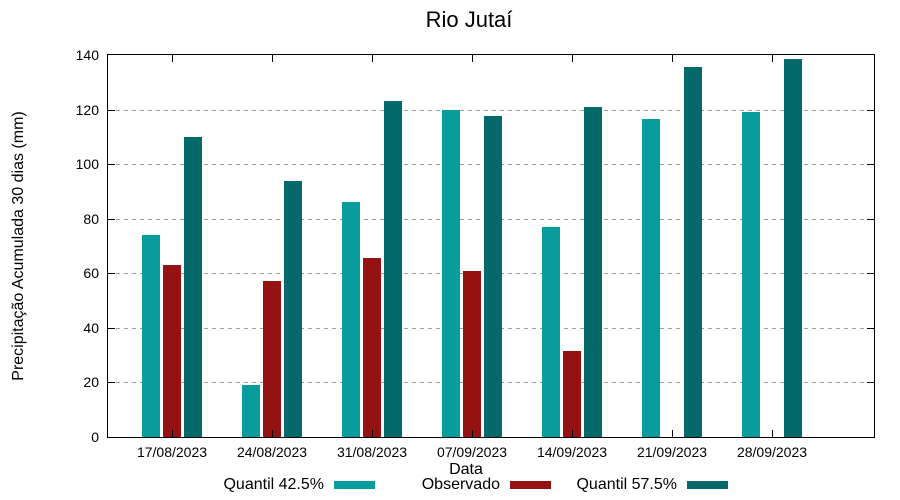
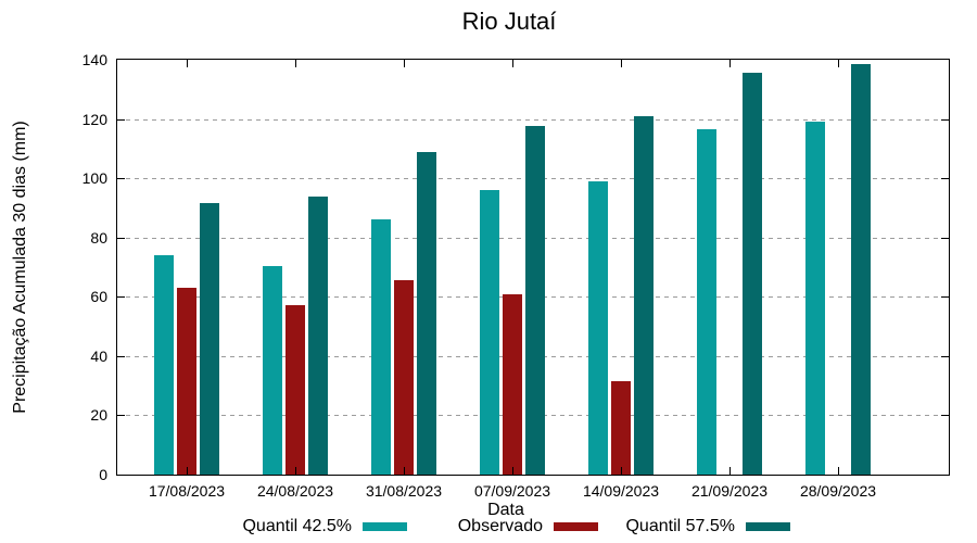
Quantil 57.5%/17/08/2023: 110 -> 92
Quantil 42.5%/24/08/2023: 19 -> 70
Quantil 57.5%/31/08/2023: 123 -> 109
Quantil 42.5%/07/09/2023: 120 -> 96
Quantil 42.5%/14/09/2023: 77 -> 99
